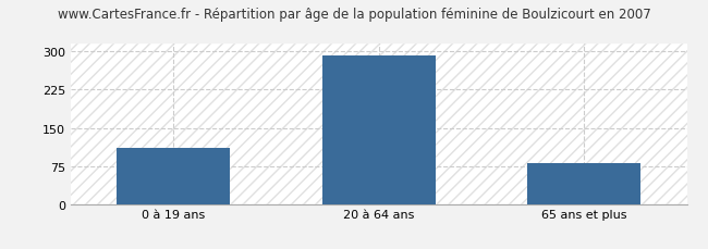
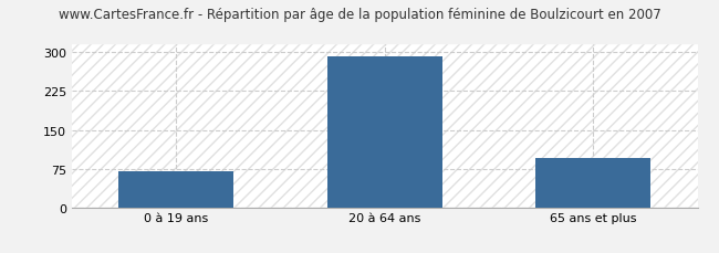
0 à 19 ans: 110 -> 70
65 ans et plus: 80 -> 95
